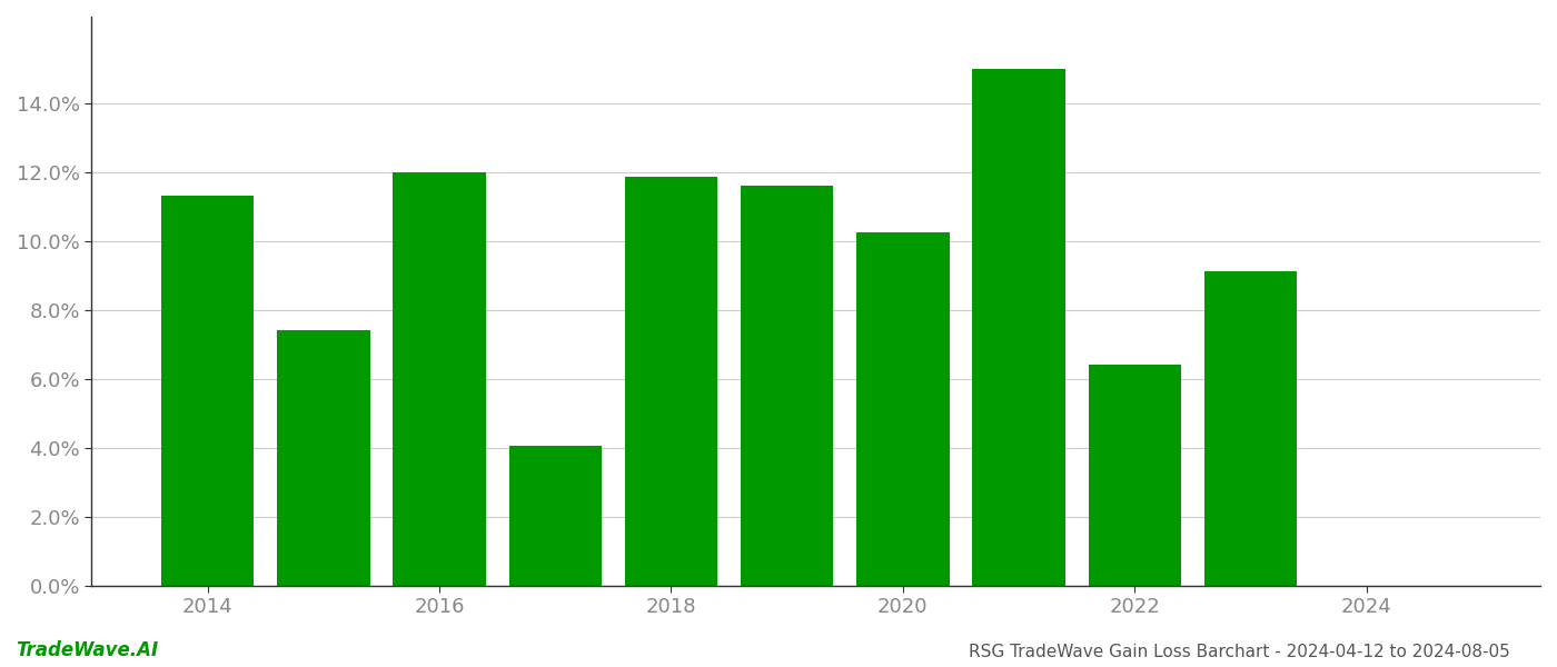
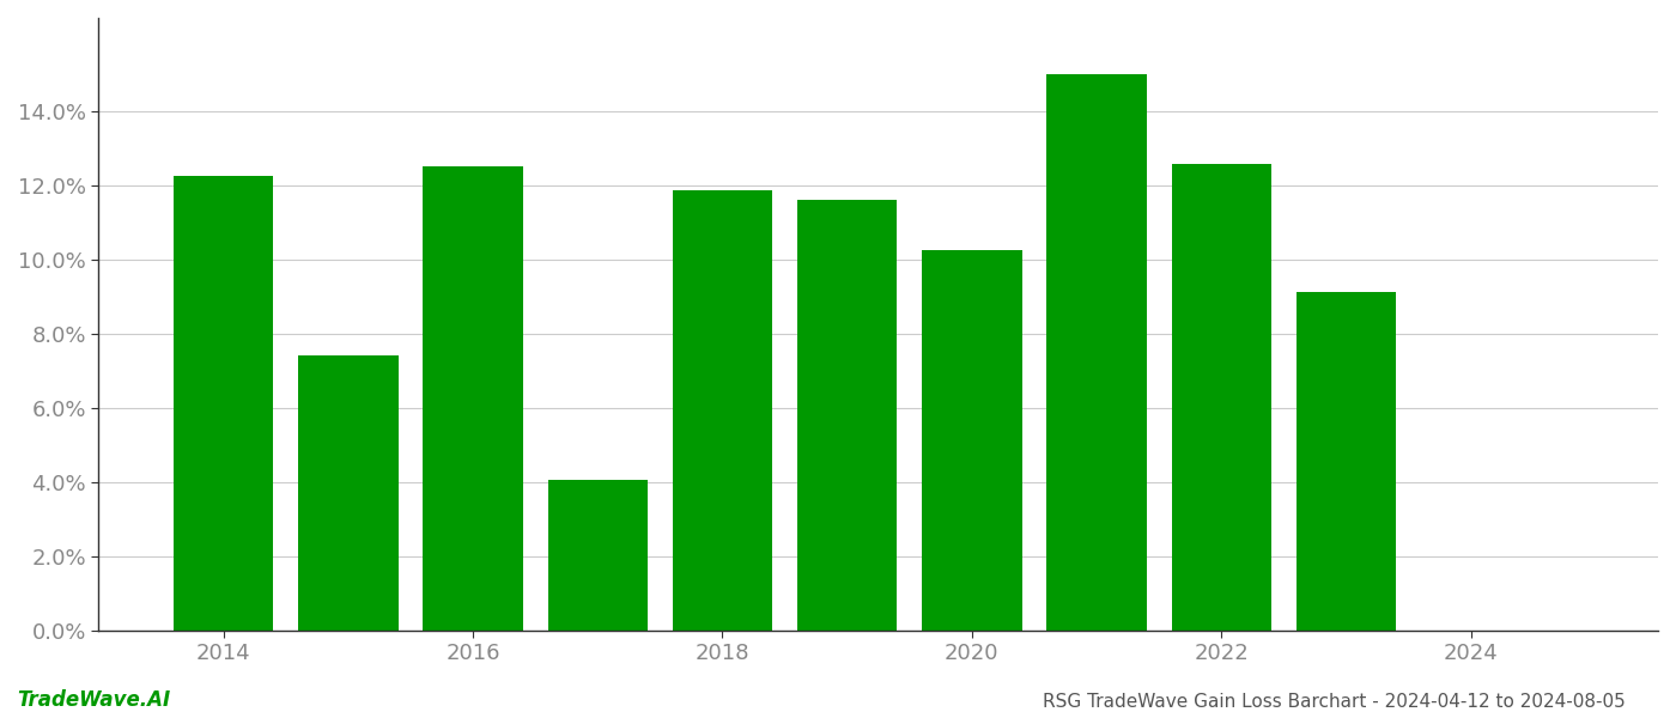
2014: 11.30% -> 12.25%
2016: 12.00% -> 12.50%
2022: 6.40% -> 12.55%
